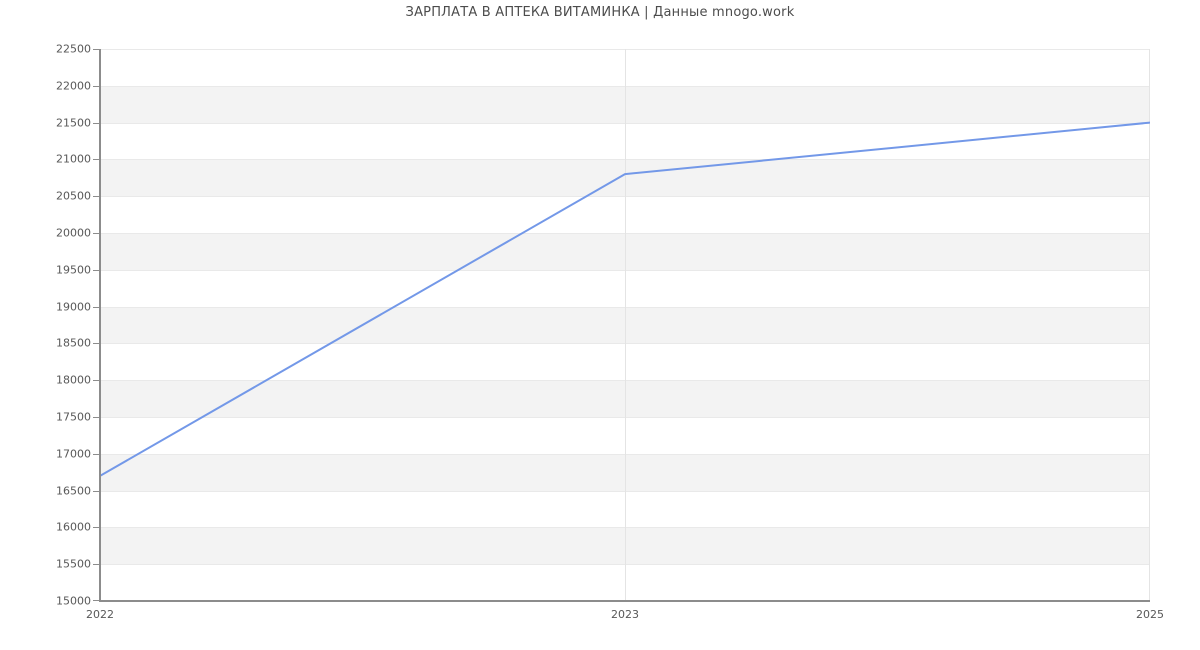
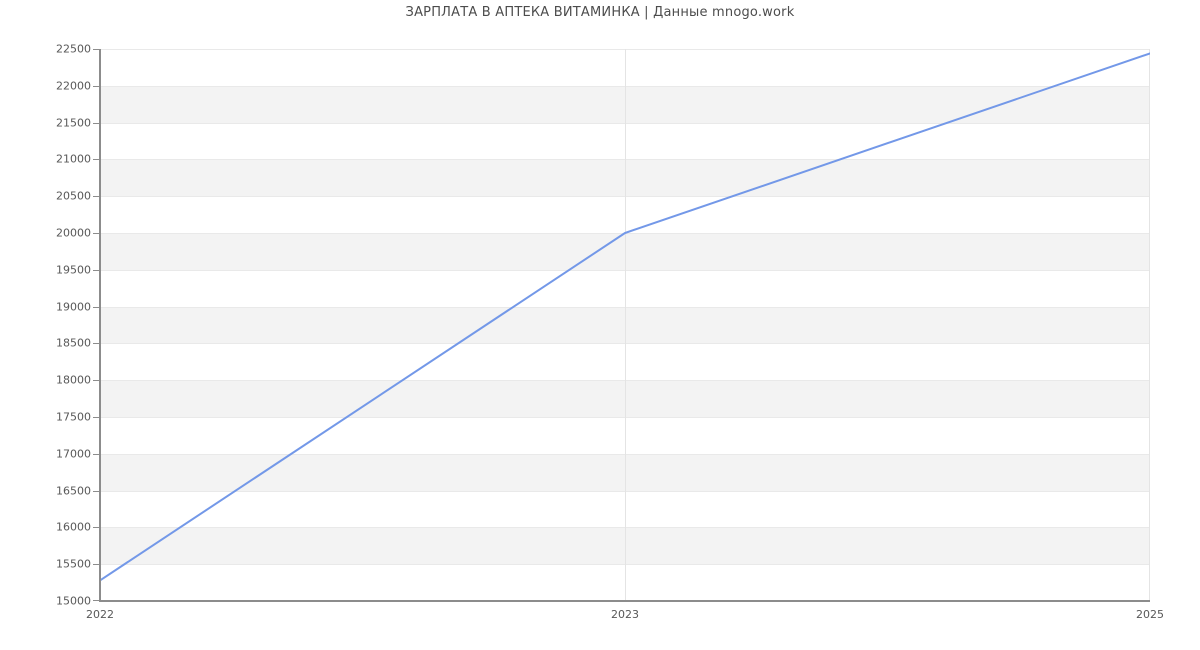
2022: 16700 -> 15300
2023: 20800 -> 20000
2025: 21500 -> 22400
